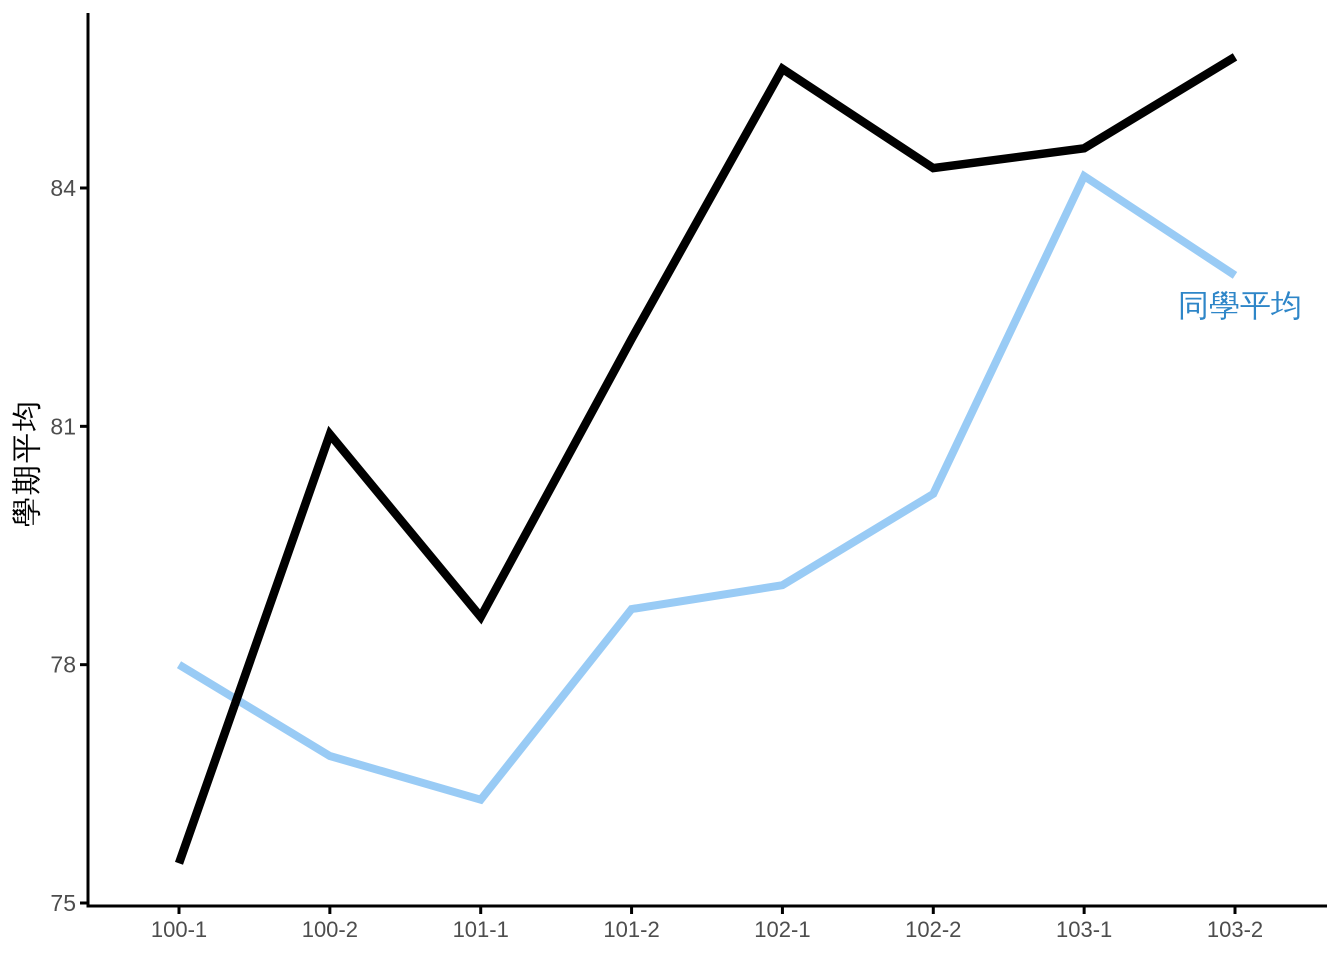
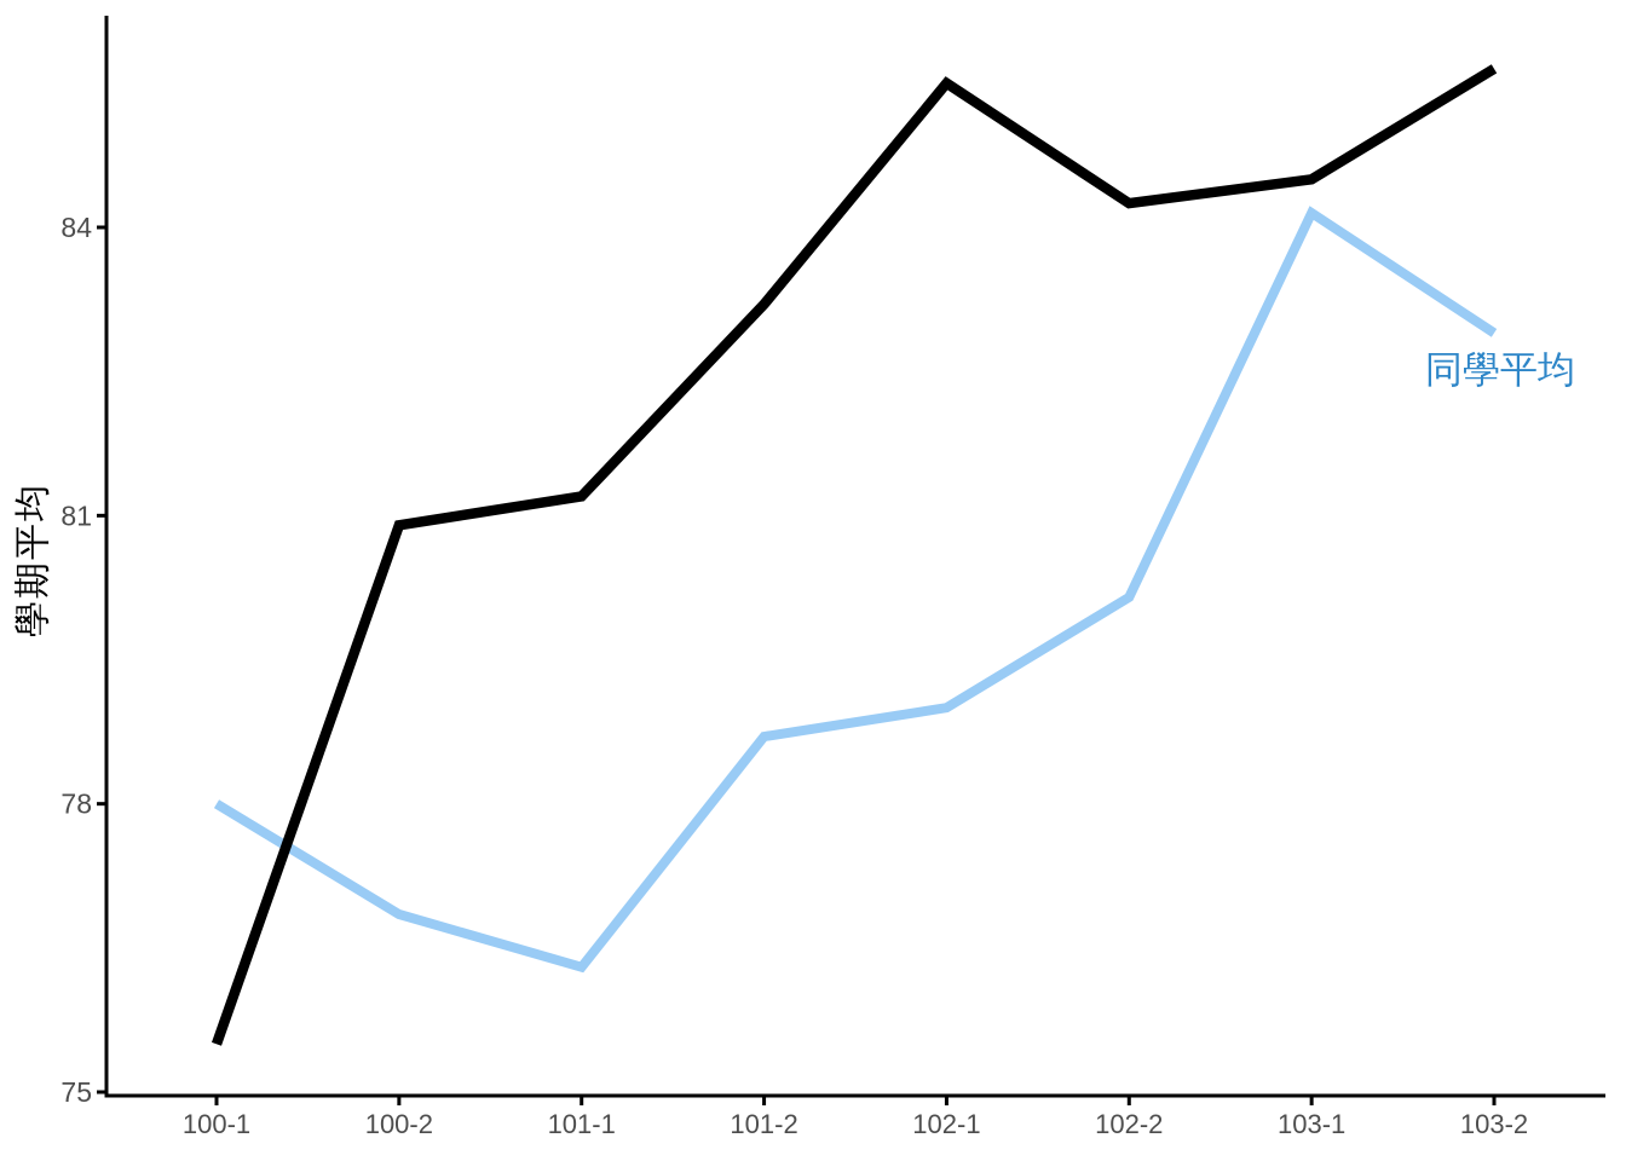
學期平均/101-1: 78.6 -> 81.2
學期平均/101-2: 82.1 -> 83.2
